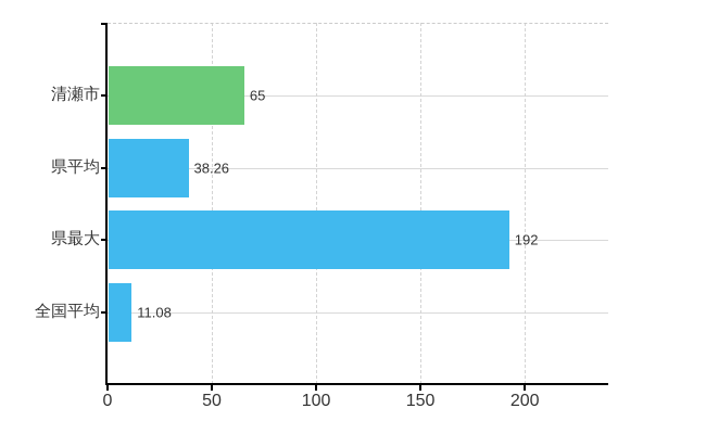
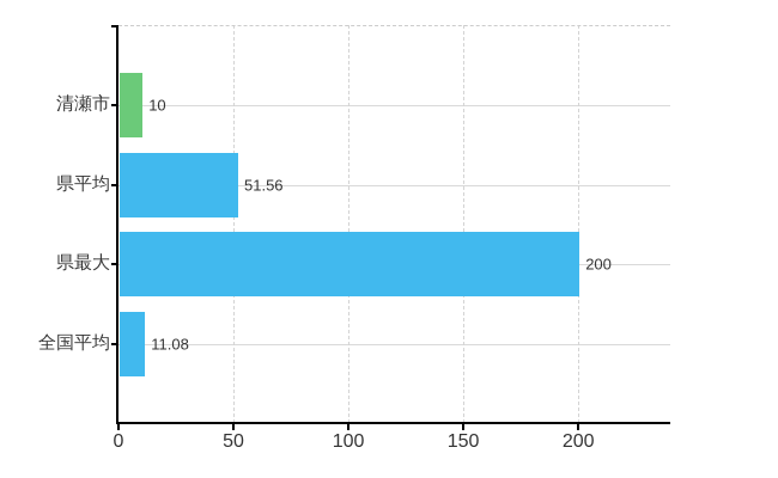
清瀬市: 65 -> 10
県平均: 38.26 -> 51.56
県最大: 192 -> 200
